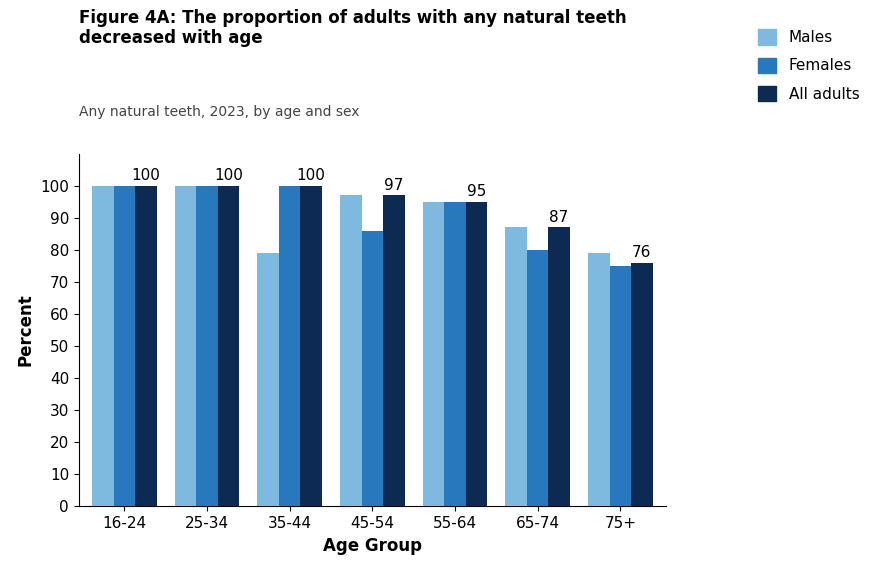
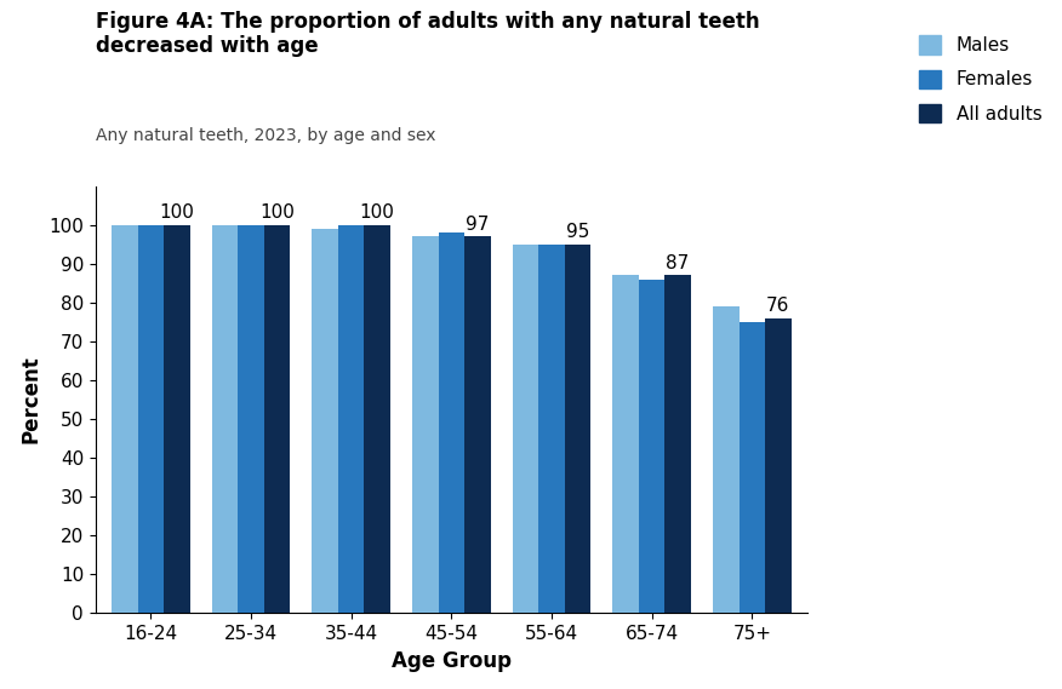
Males/35-44: 79 -> 99
Females/45-54: 86 -> 98
Females/65-74: 80 -> 86
